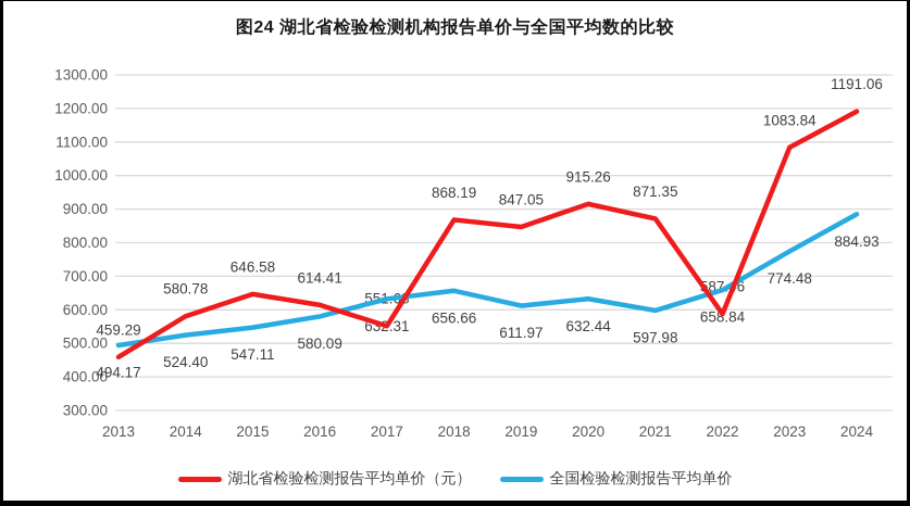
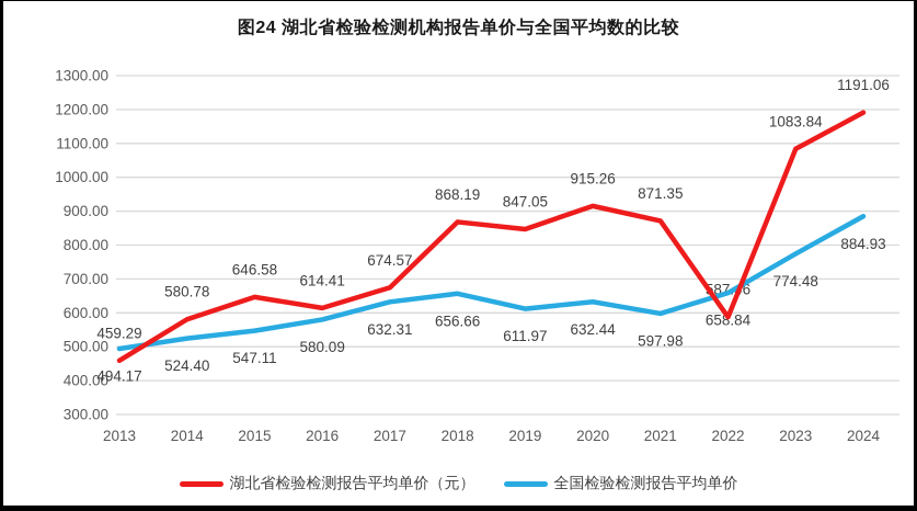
湖北省检验检测报告平均单价（元）/2017: 551.68 -> 674.57
